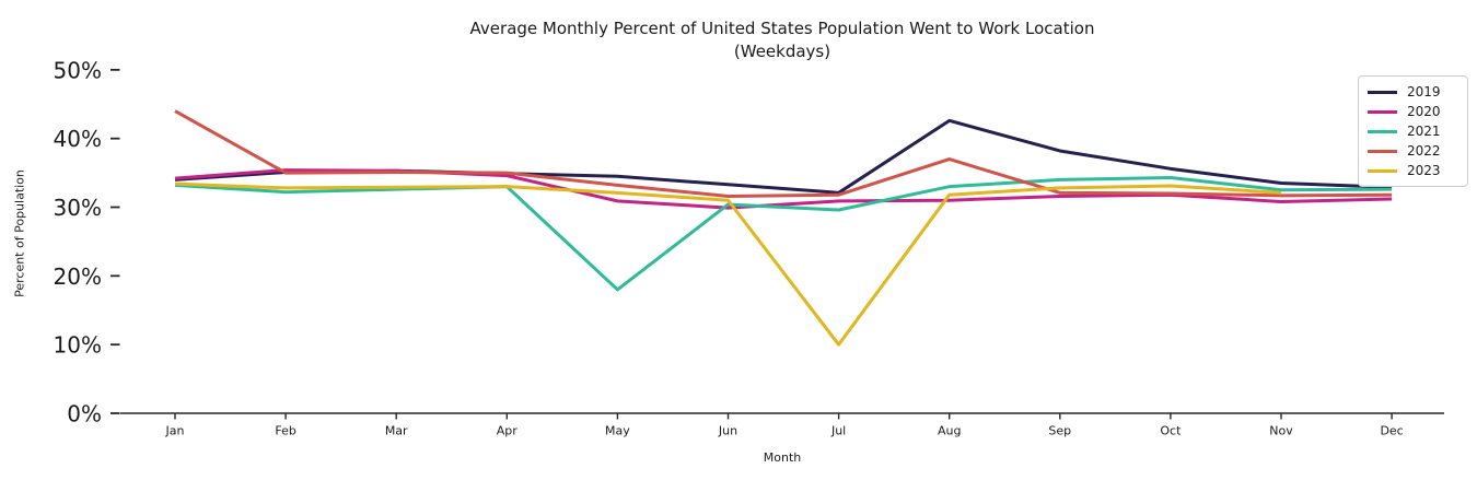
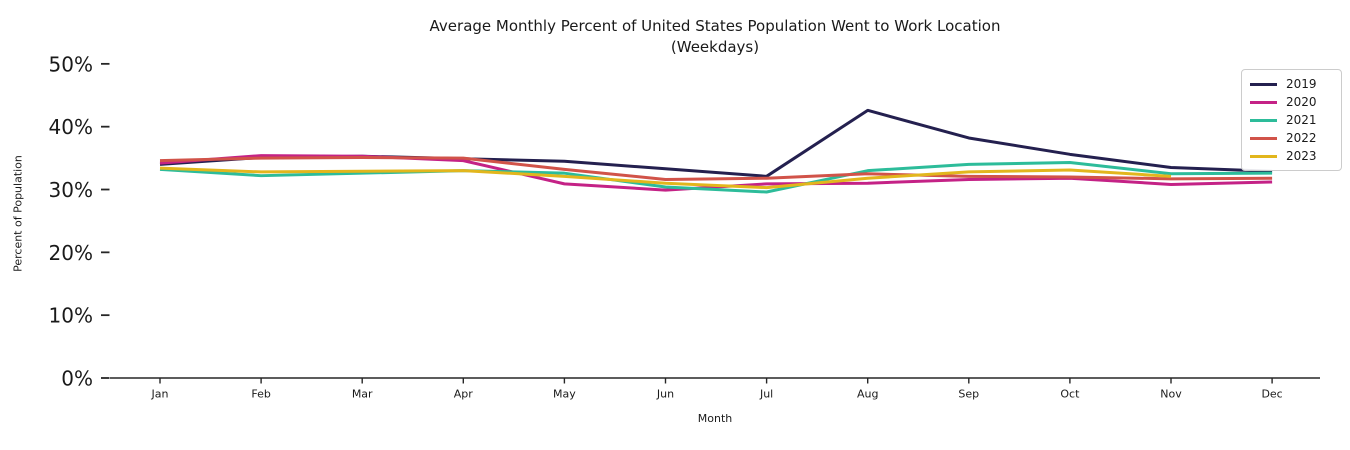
2022/Jan: 44% -> 35%
2021/May: 18% -> 33%
2023/Jul: 10% -> 30%
2022/Aug: 37% -> 32%
